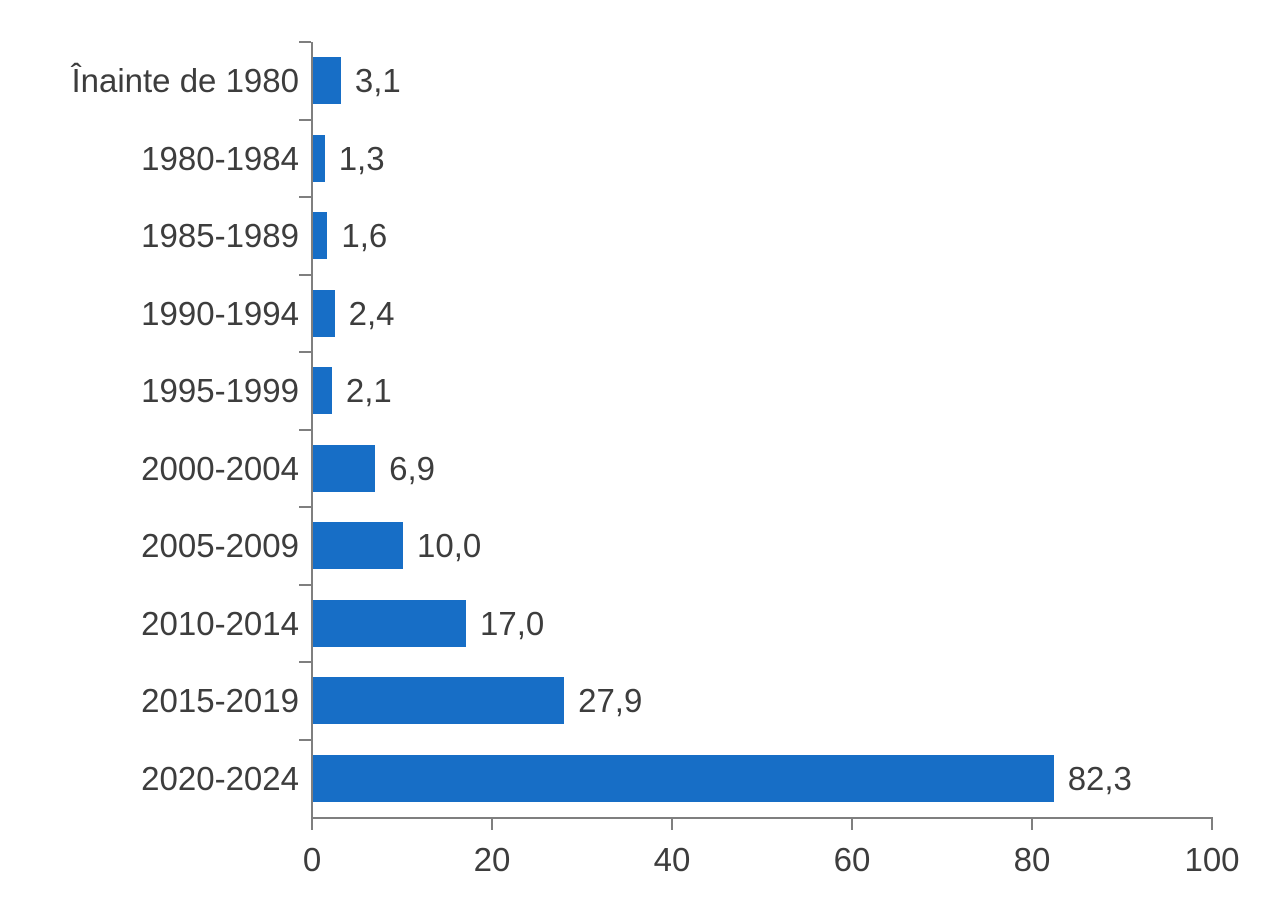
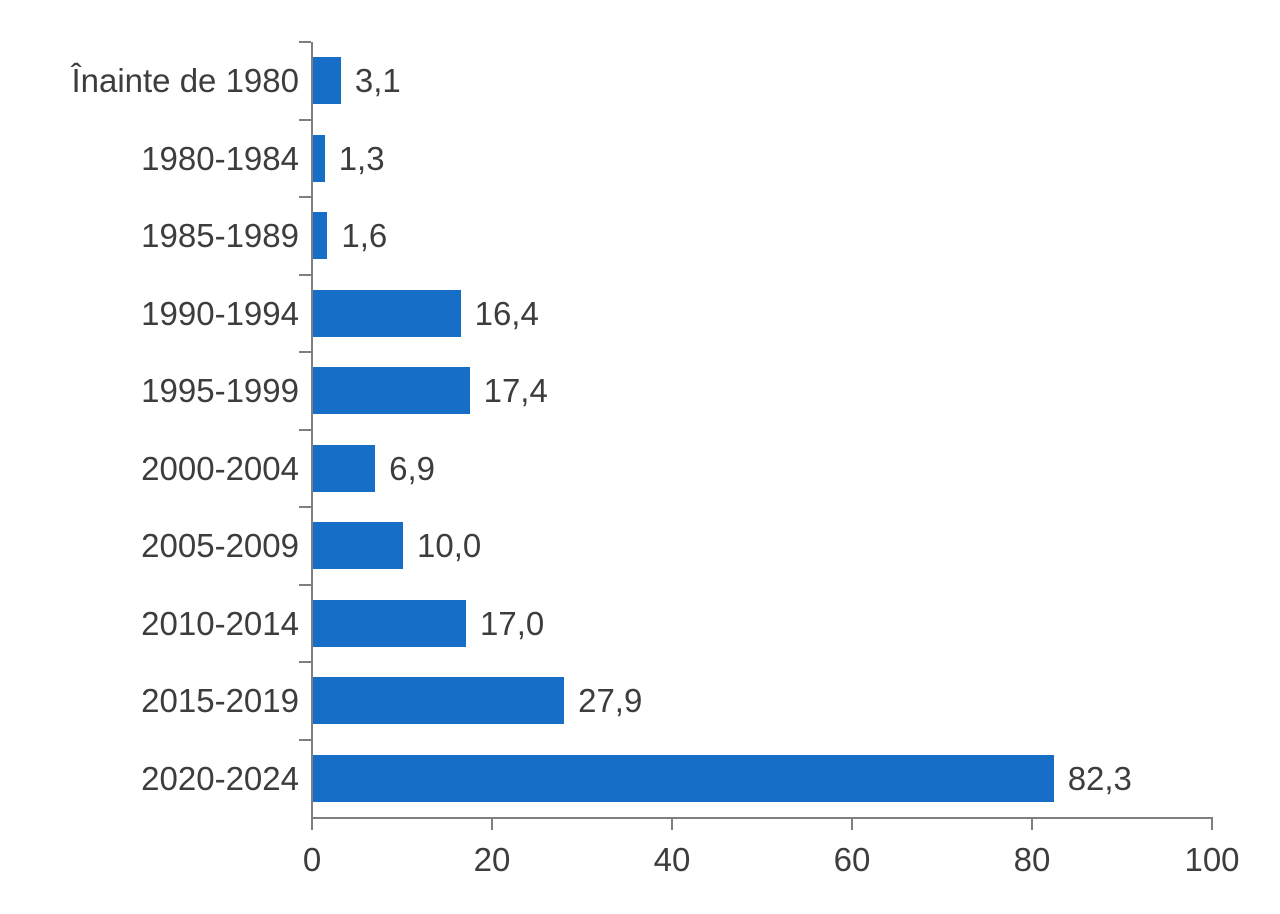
1990-1994: 2,4 -> 16,4
1995-1999: 2,1 -> 17,4
